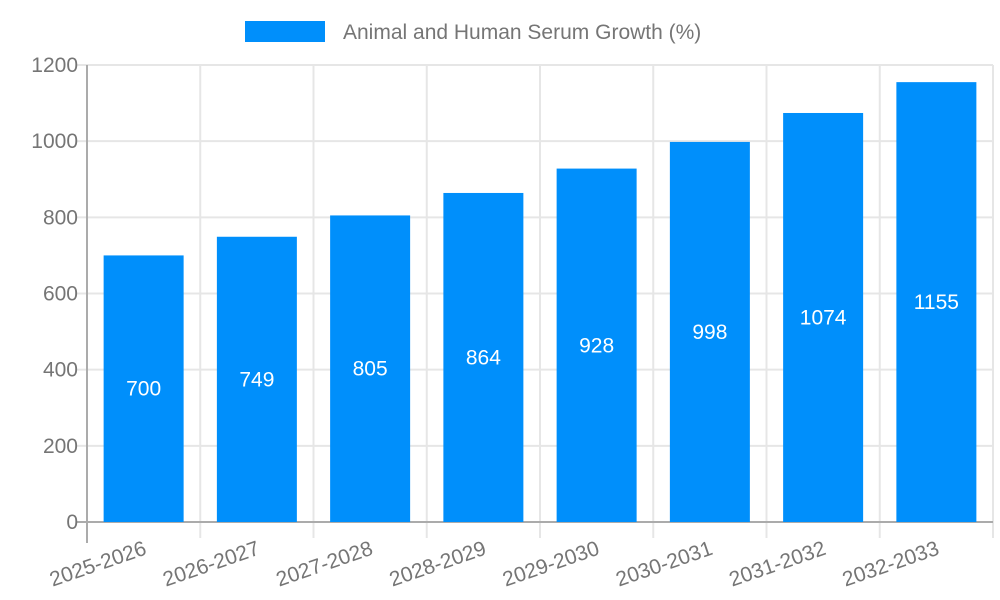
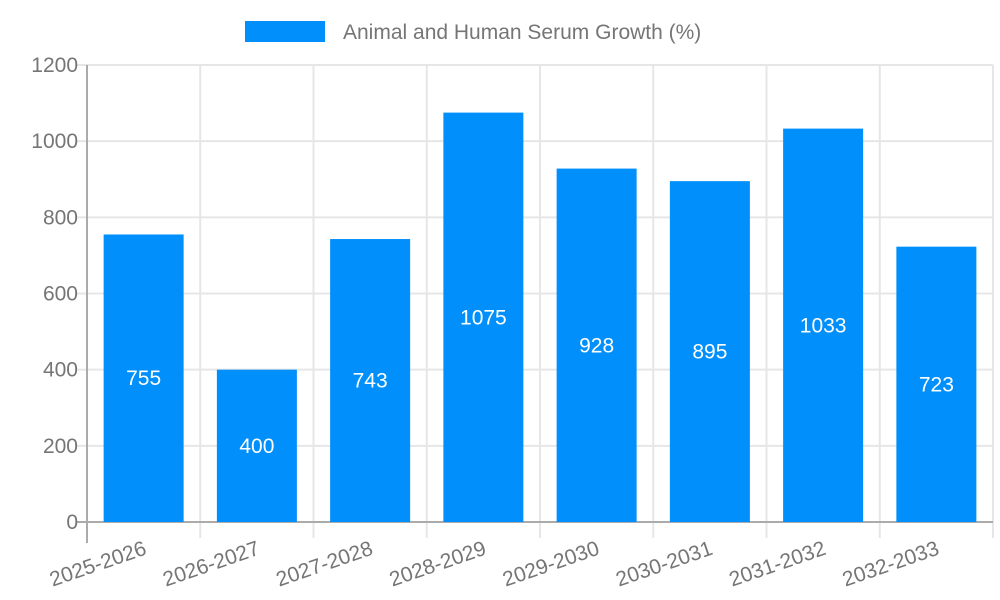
2025-2026: 700 -> 755
2026-2027: 749 -> 400
2027-2028: 805 -> 743
2028-2029: 864 -> 1075
2030-2031: 998 -> 895
2031-2032: 1074 -> 1033
2032-2033: 1155 -> 723
